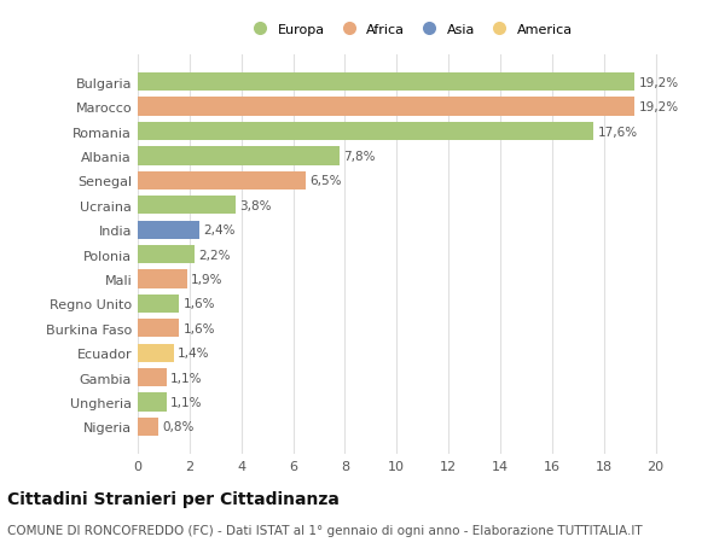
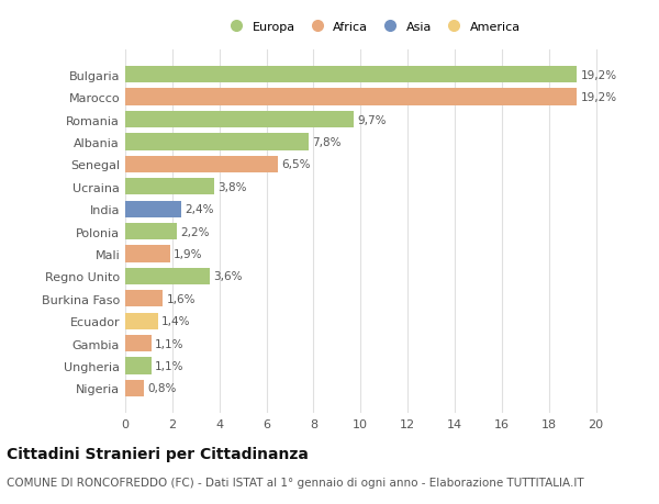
Romania: 17,6% -> 9,7%
Regno Unito: 1,6% -> 3,6%
